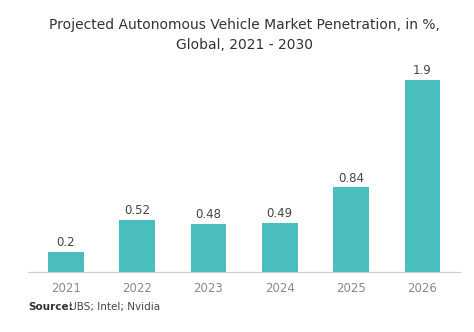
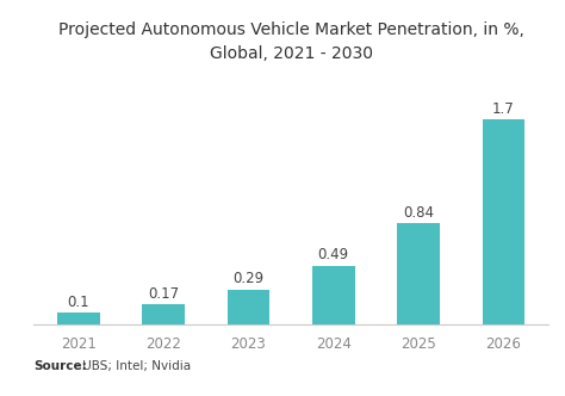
2021: 0.2 -> 0.1
2022: 0.52 -> 0.17
2023: 0.48 -> 0.29
2026: 1.9 -> 1.7
